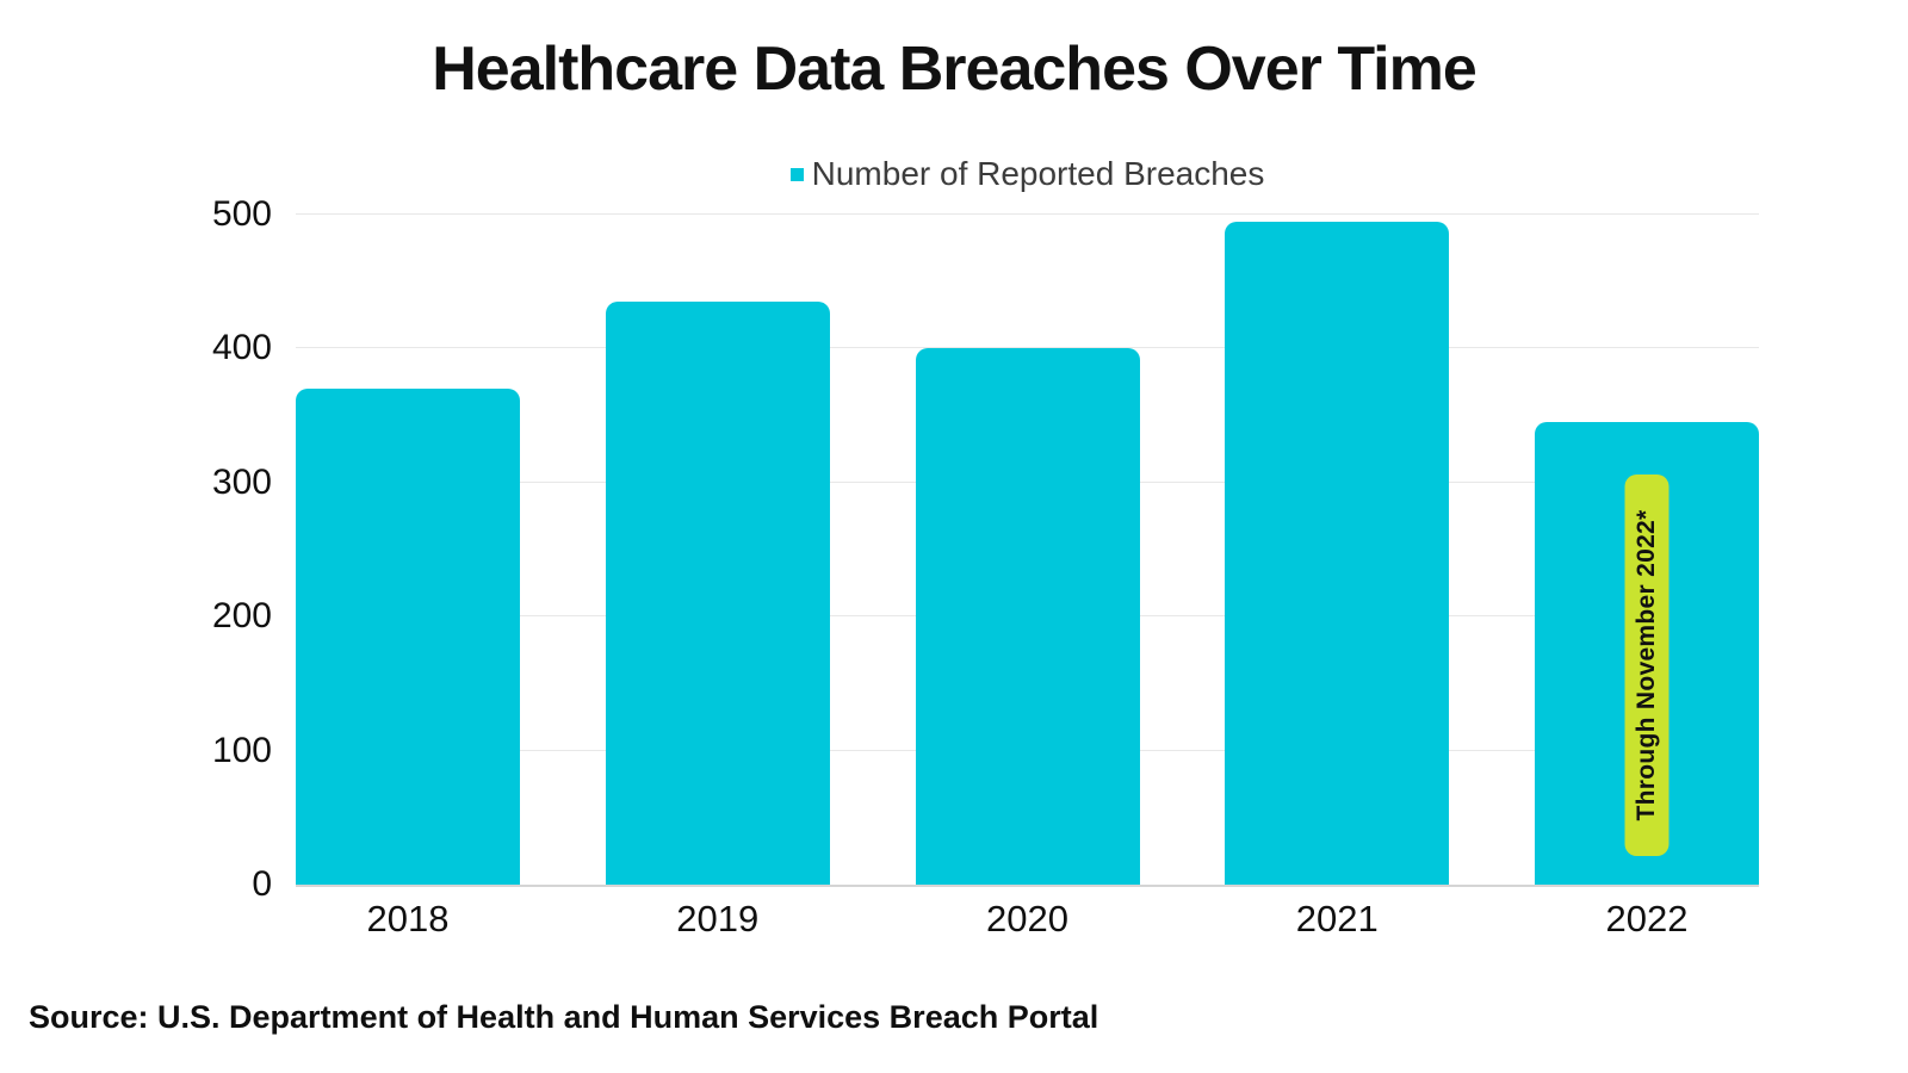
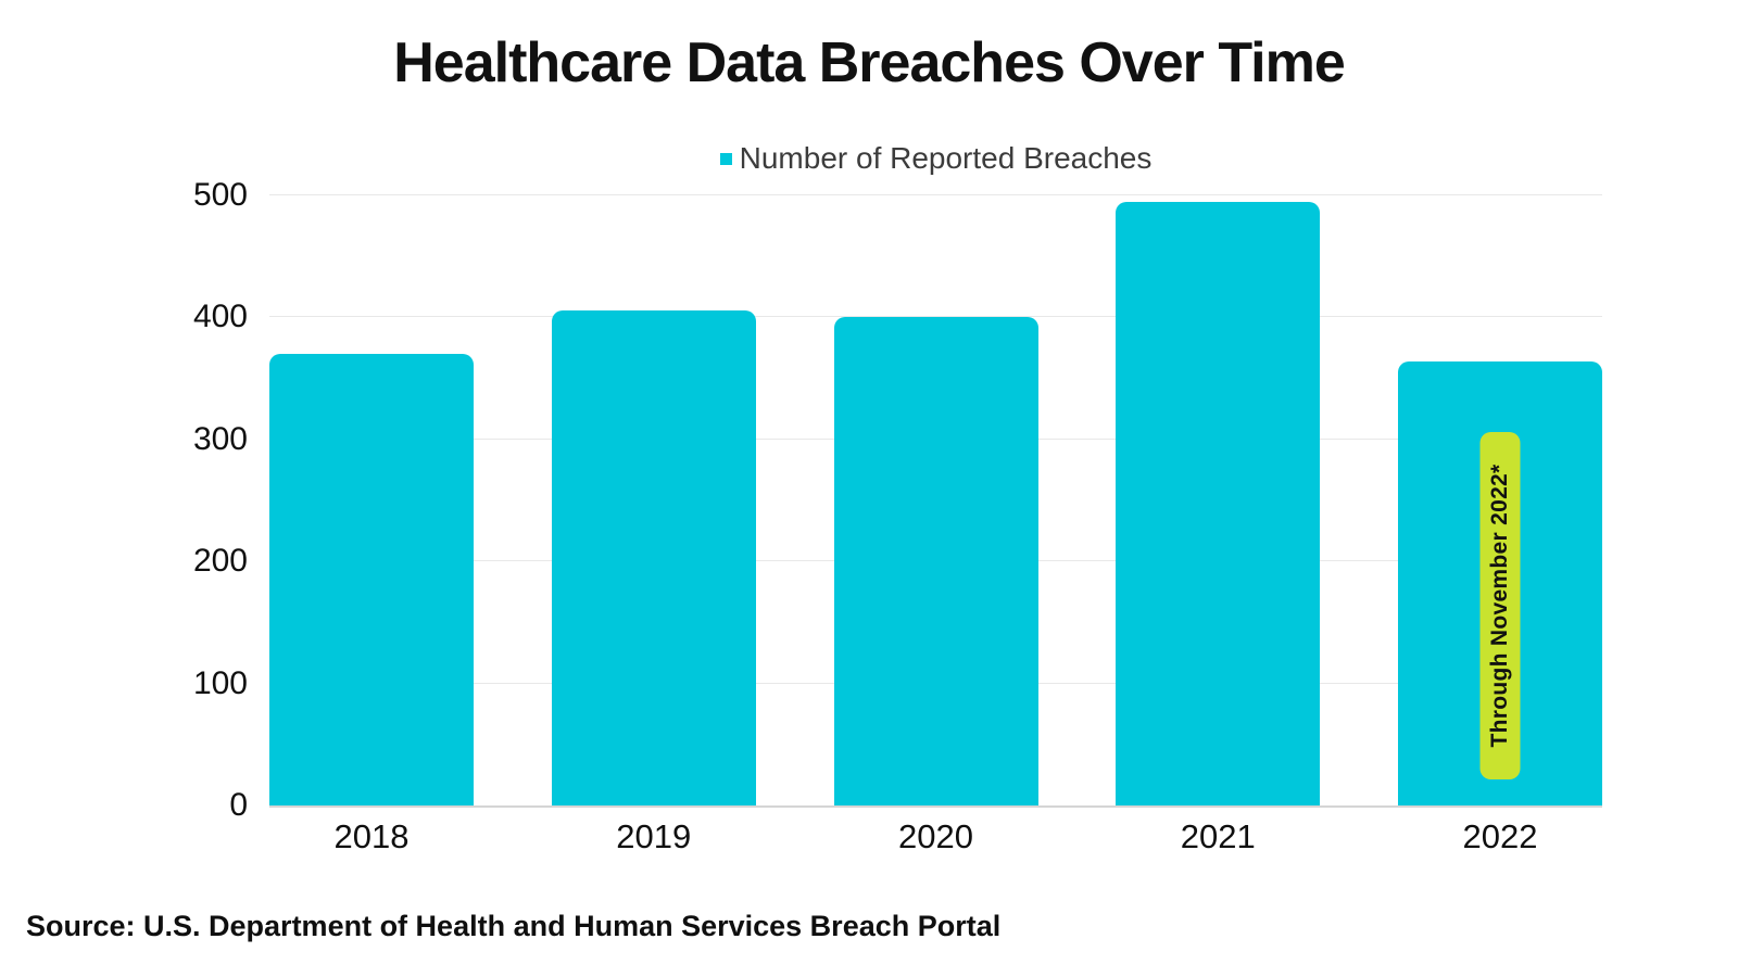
2019: 435 -> 406
2022: 345 -> 364
